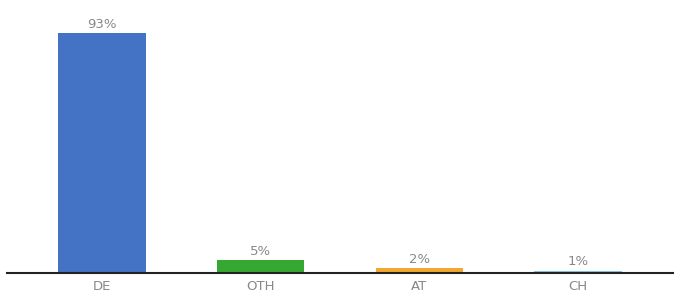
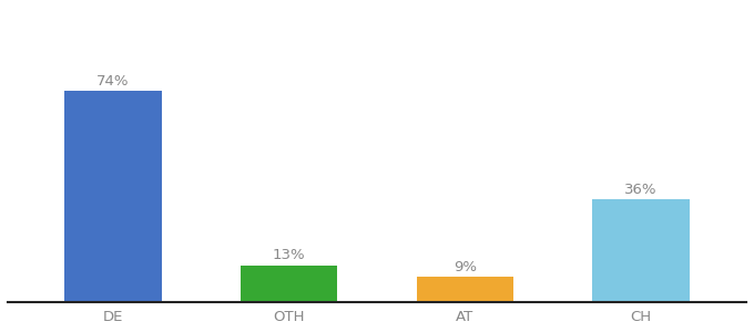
DE: 93% -> 74%
OTH: 5% -> 13%
AT: 2% -> 9%
CH: 1% -> 36%
